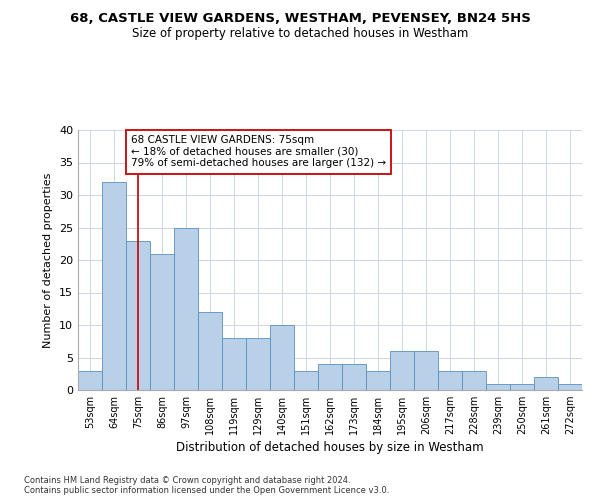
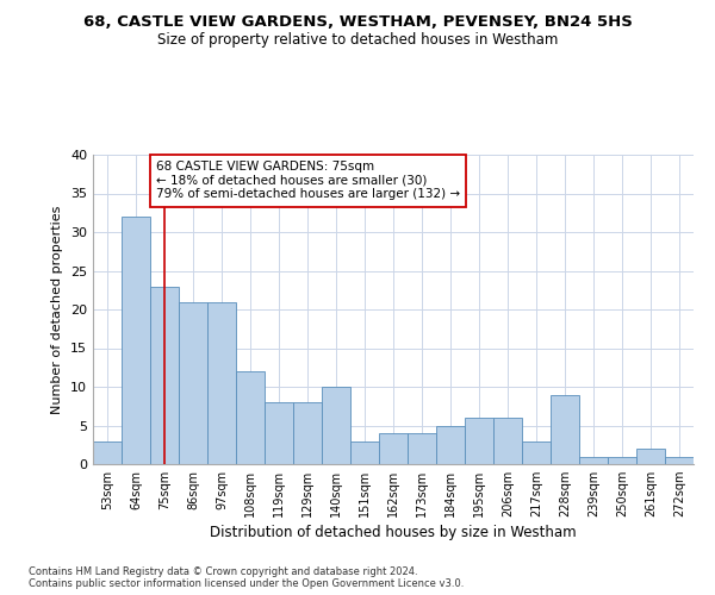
97sqm: 25 -> 21
184sqm: 3 -> 5
228sqm: 3 -> 9
